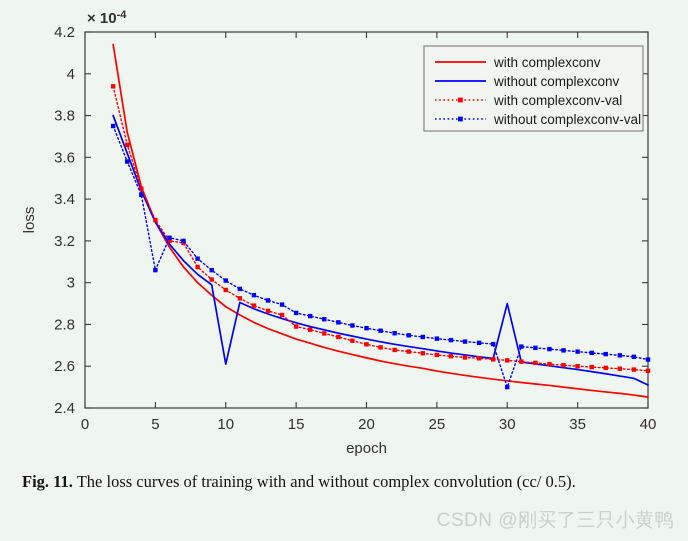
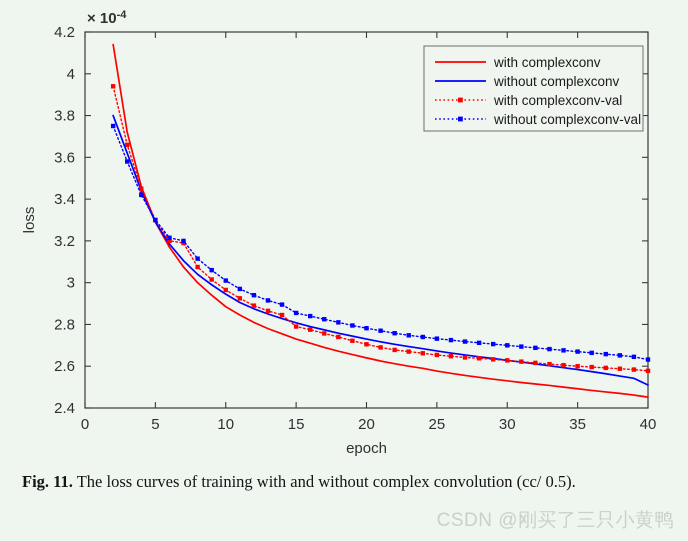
without complexconv-val/5: 3.06 -> 3.30
without complexconv/10: 2.61 -> 2.94
without complexconv/30: 2.90 -> 2.63
without complexconv-val/30: 2.50 -> 2.70
